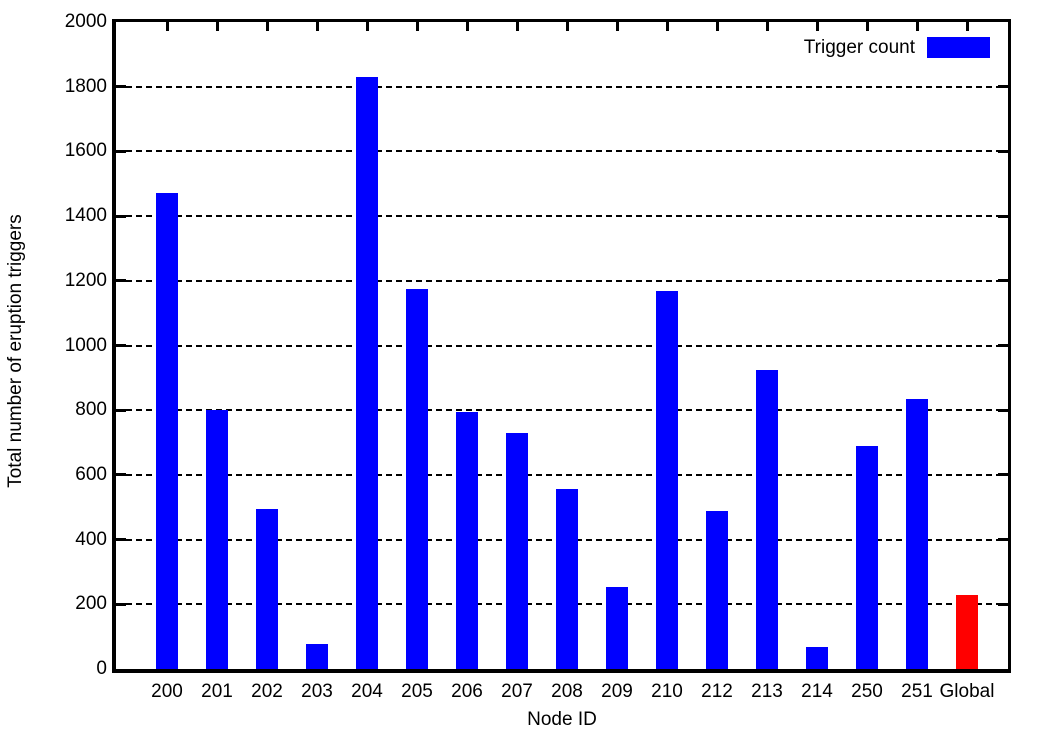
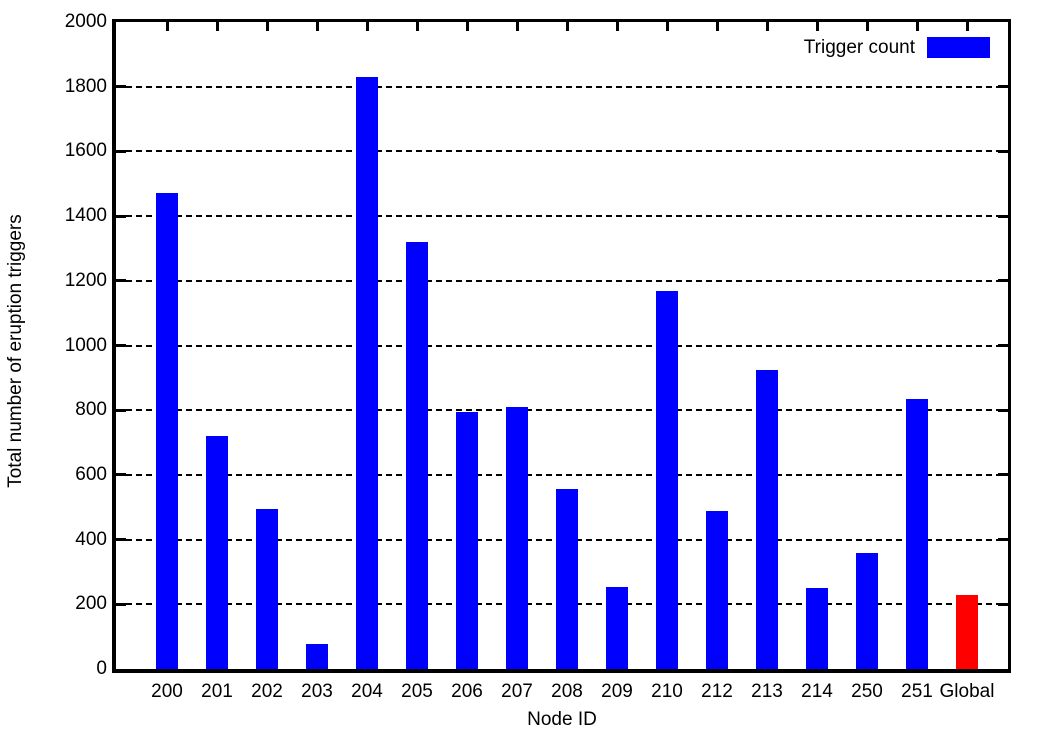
201: 800 -> 720
205: 1180 -> 1320
207: 730 -> 810
214: 70 -> 250
250: 690 -> 360
